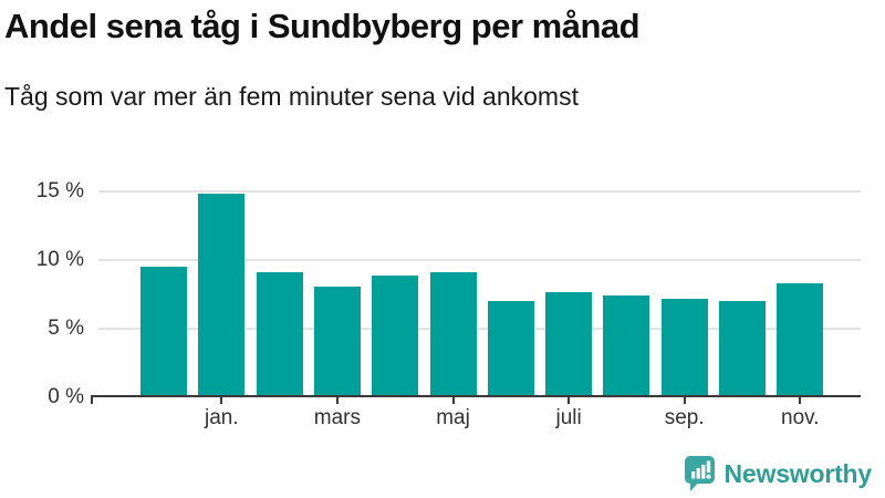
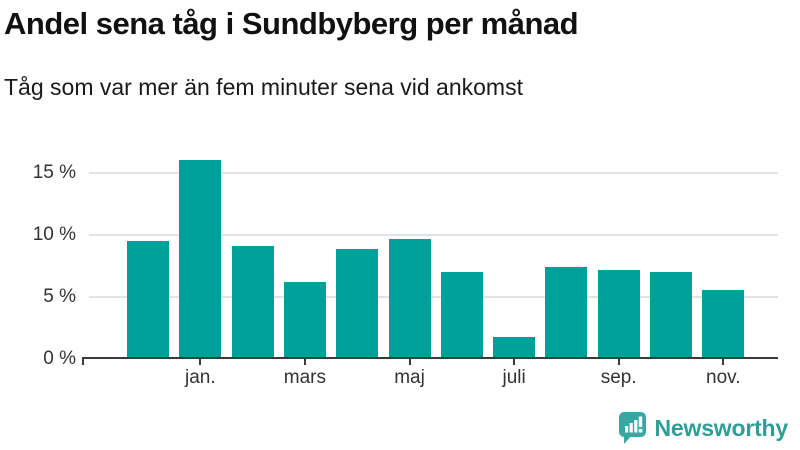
jan.: 14.9% -> 16.1%
mars: 8.1% -> 6.2%
maj: 9.1% -> 9.7%
juli: 7.7% -> 1.8%
nov.: 8.3% -> 5.6%
